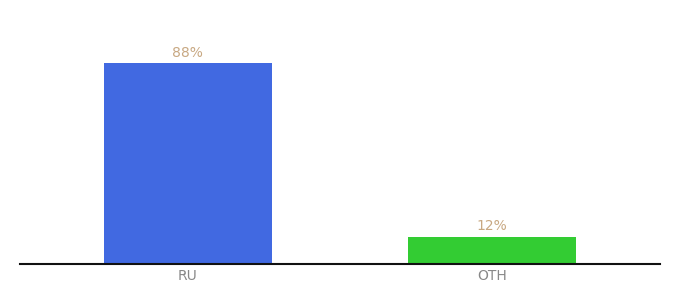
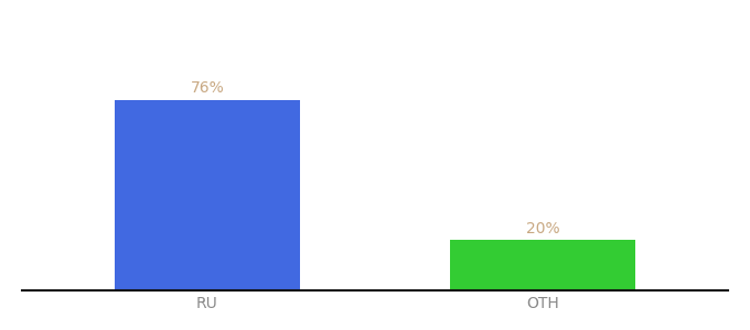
RU: 88% -> 76%
OTH: 12% -> 20%
